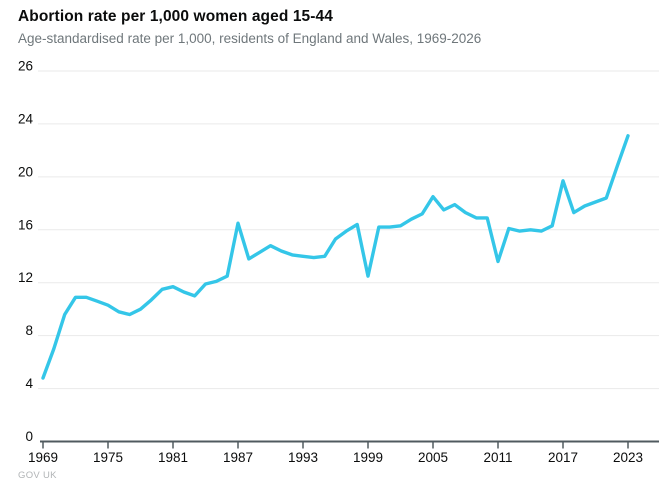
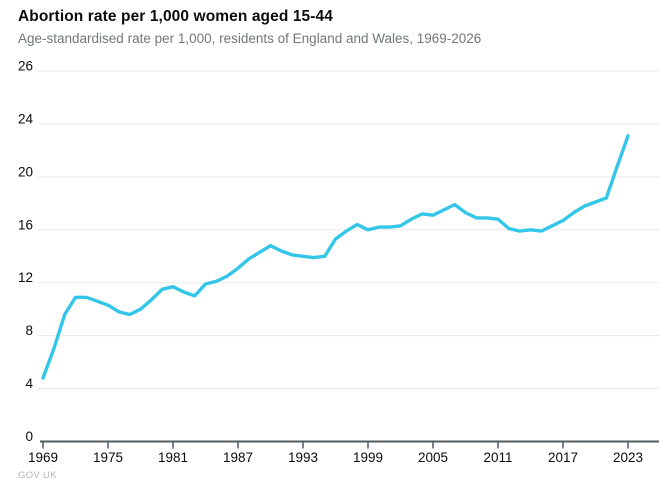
1987: 16.5 -> 13.1
1999: 12.5 -> 16.0
2005: 18.5 -> 17.1
2011: 13.6 -> 16.8
2017: 19.7 -> 16.7
